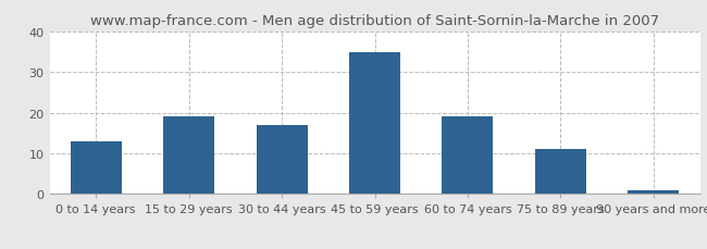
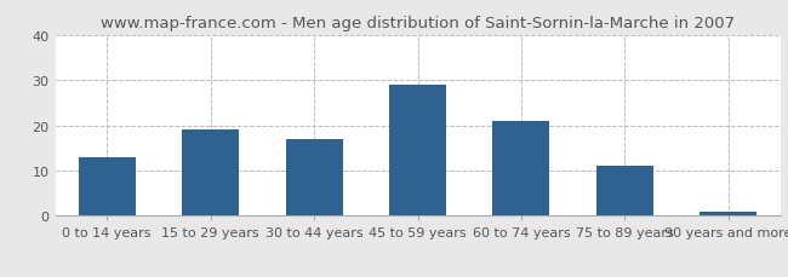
45 to 59 years: 35 -> 29
60 to 74 years: 19 -> 21
